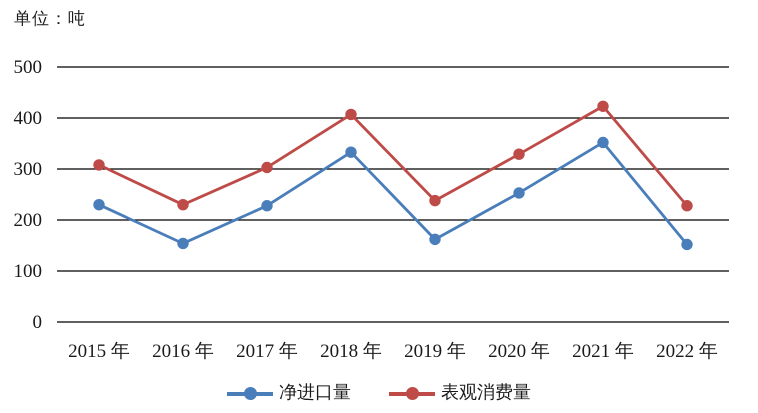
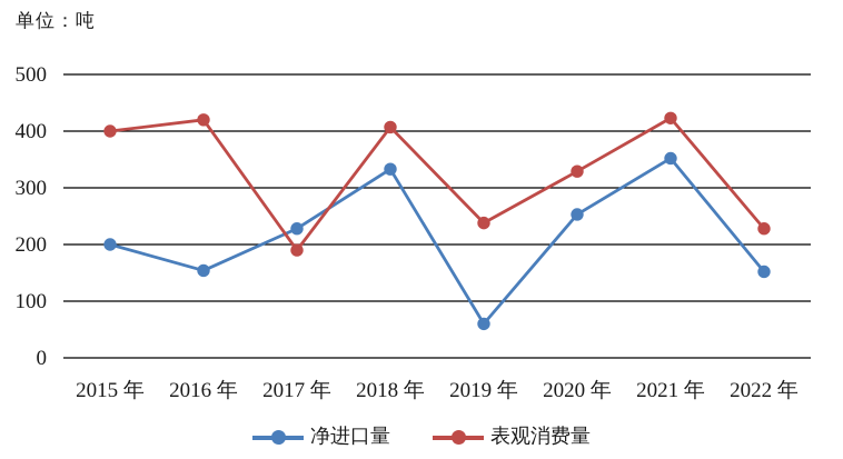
净进口量/2015 年: 230 -> 200
表观消费量/2015 年: 310 -> 400
表观消费量/2016 年: 230 -> 420
表观消费量/2017 年: 300 -> 190
净进口量/2019 年: 160 -> 60
